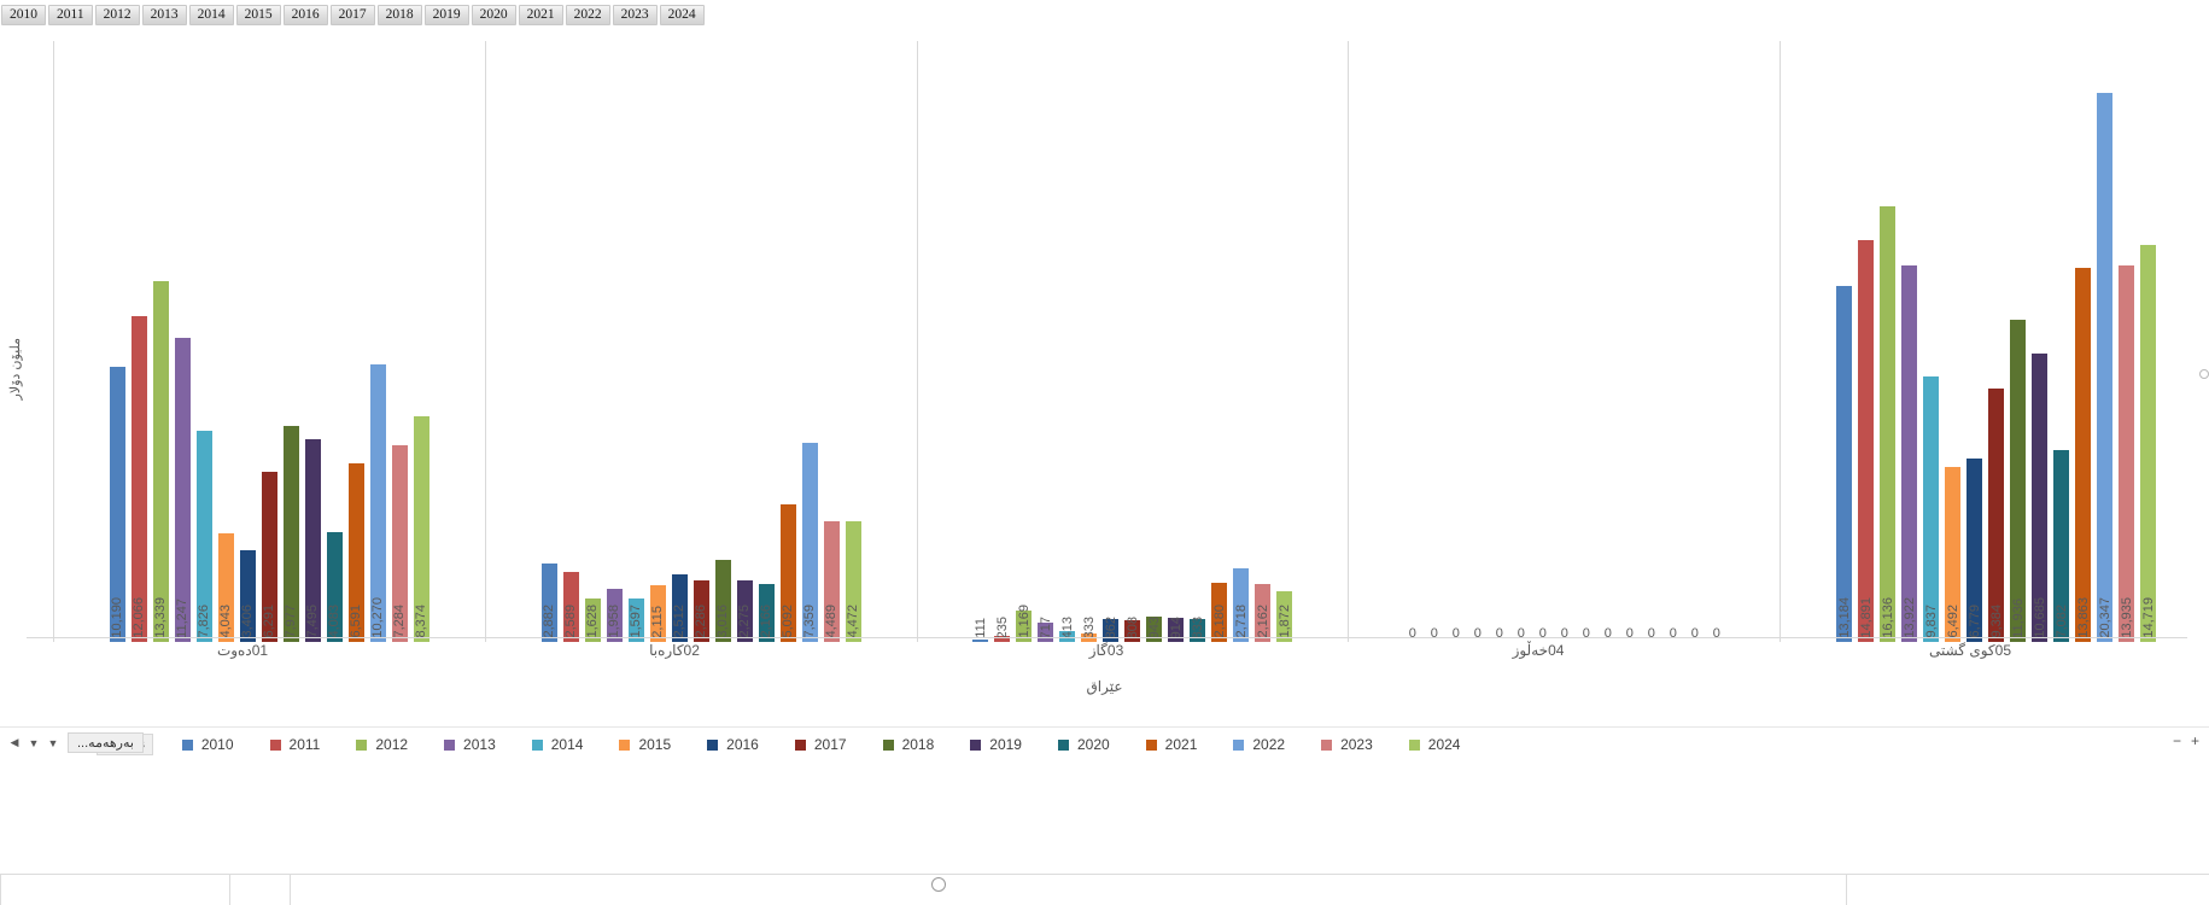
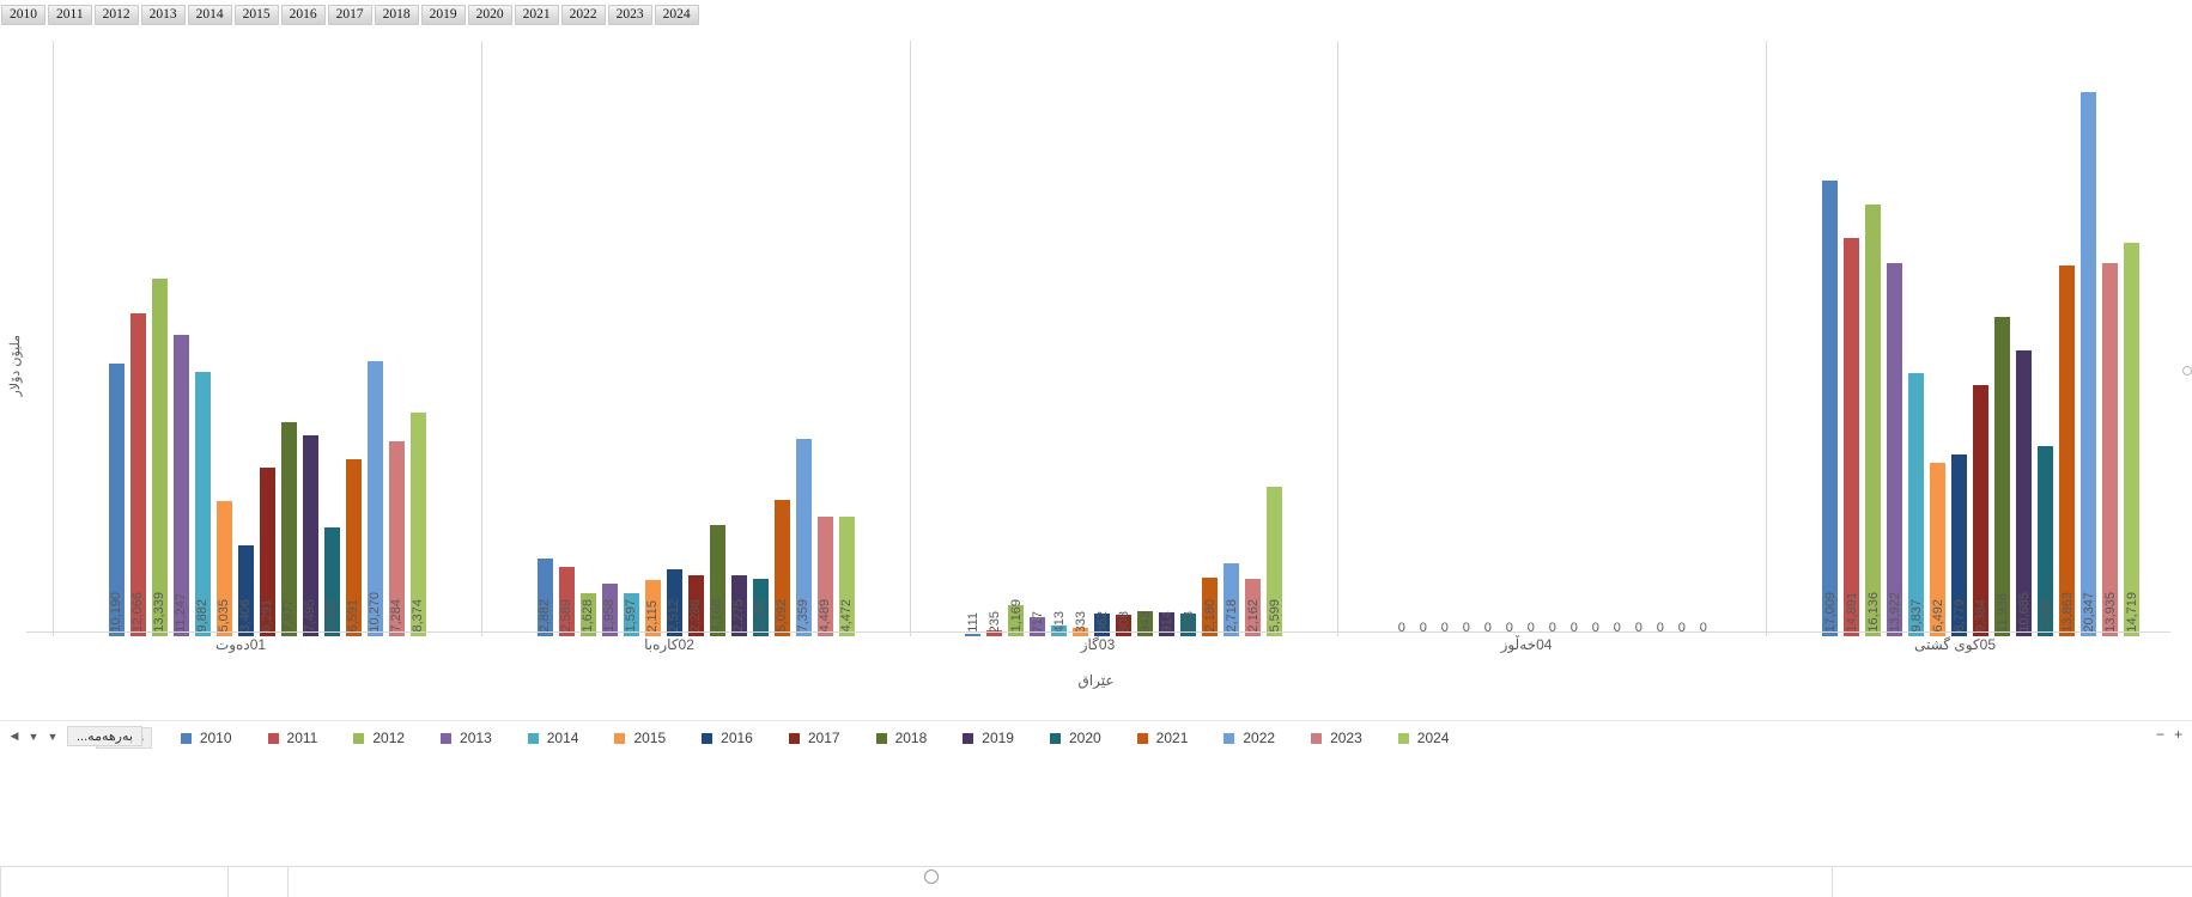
2014/01دەوت: 7,826 -> 9,882
2015/01دەوت: 4,043 -> 5,035
2018/02کارەبا: 3,016 -> 4,168
2024/03گاز: 1,872 -> 5,599
2010/05کوی گشتی: 13,184 -> 17,009
